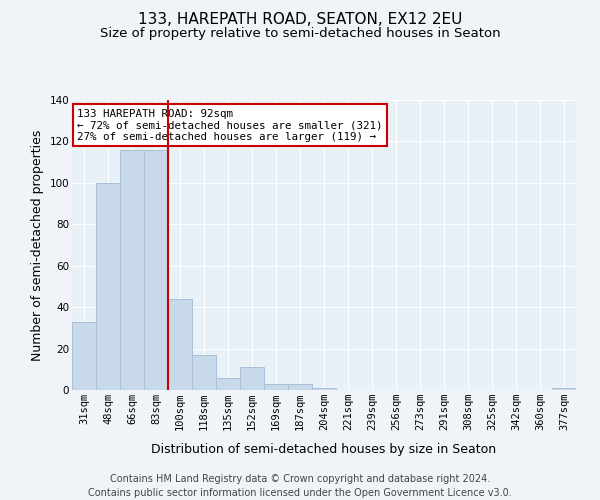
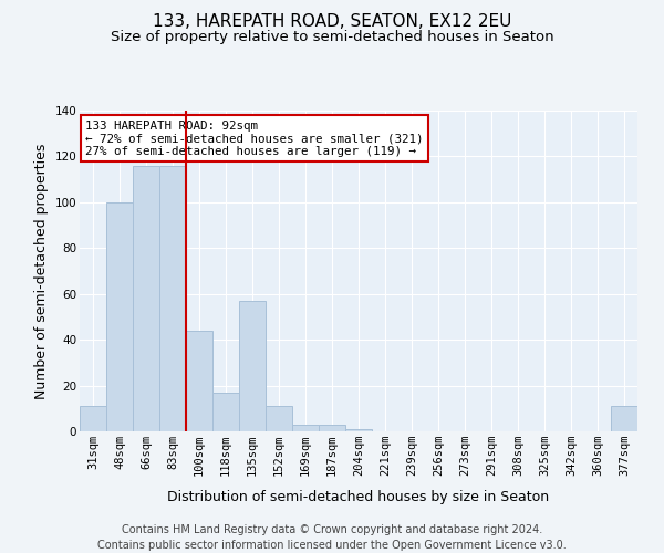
31sqm: 33 -> 11
135sqm: 6 -> 57
377sqm: 1 -> 11
